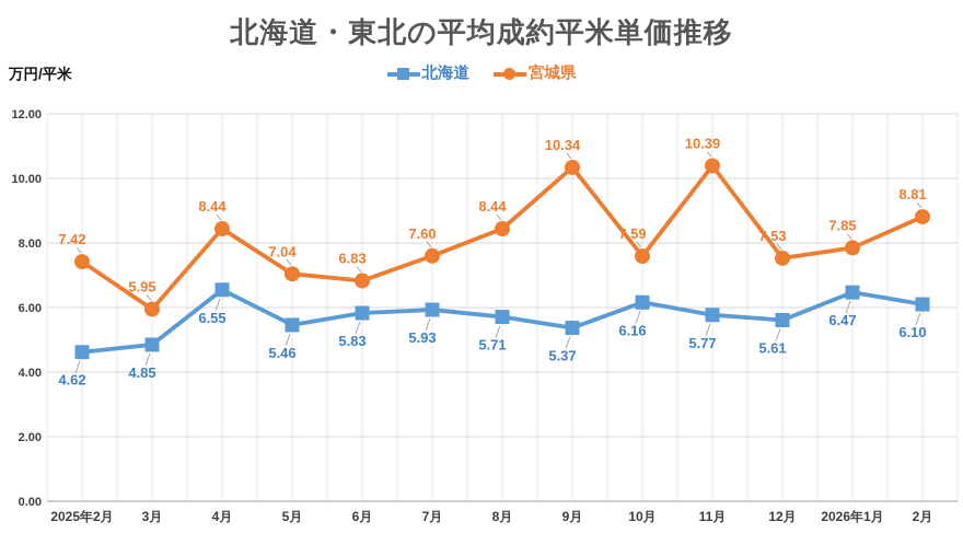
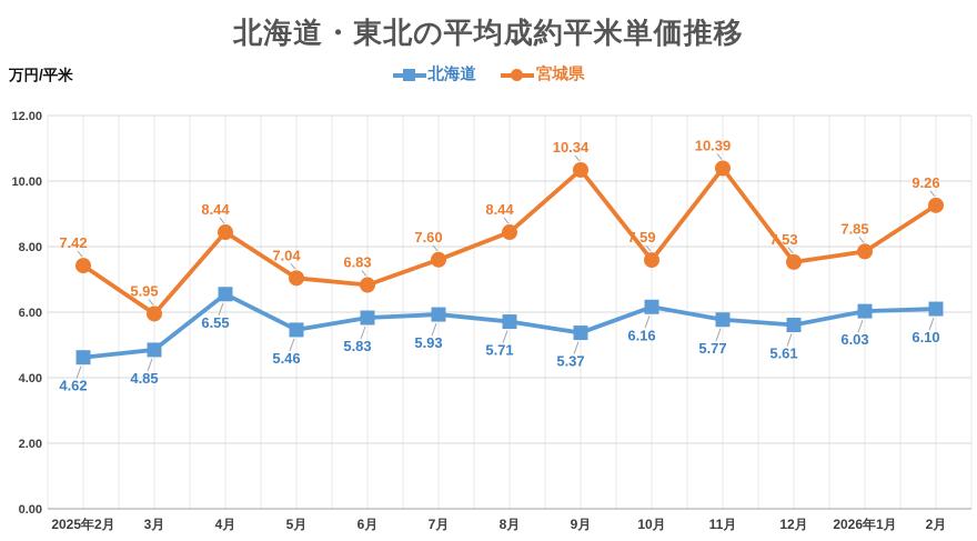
北海道/2026年1月: 6.47 -> 6.03
宮城県/2月: 8.81 -> 9.26
